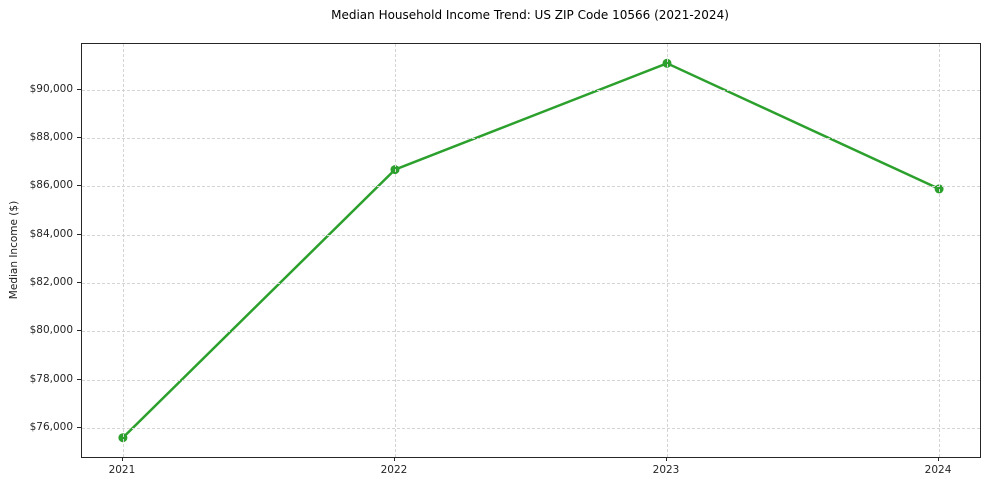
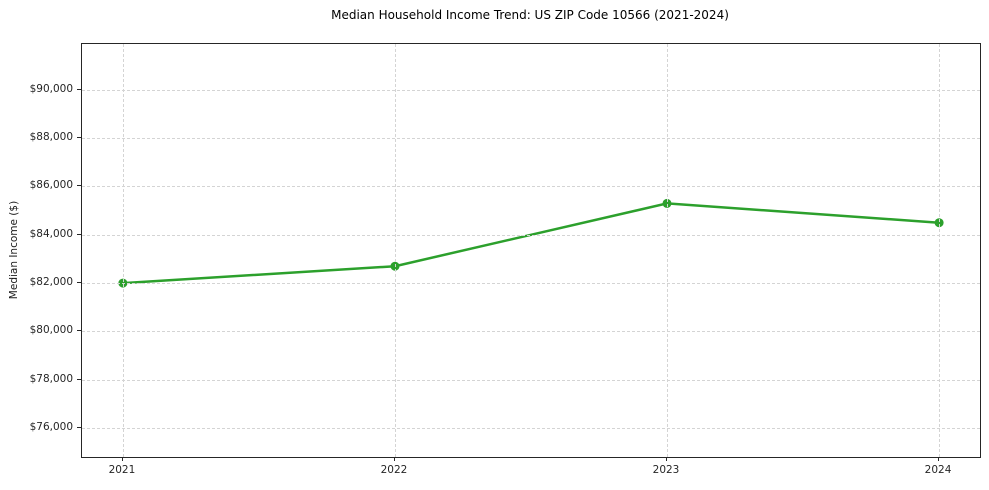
2021: $75600 -> $82000
2022: $86700 -> $82700
2023: $91100 -> $85300
2024: $85900 -> $84500
